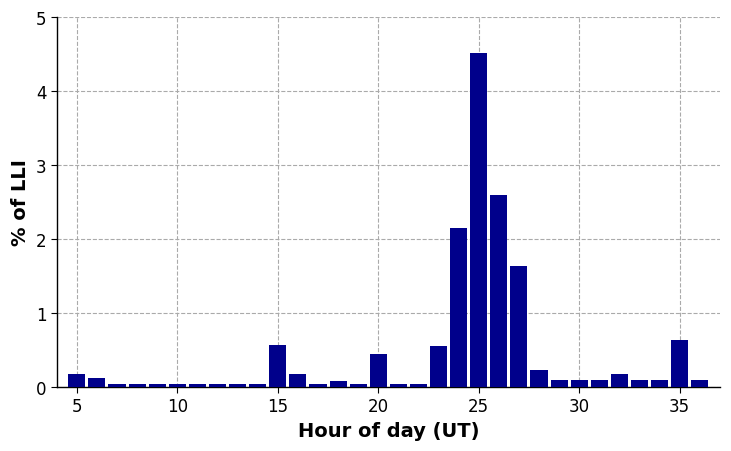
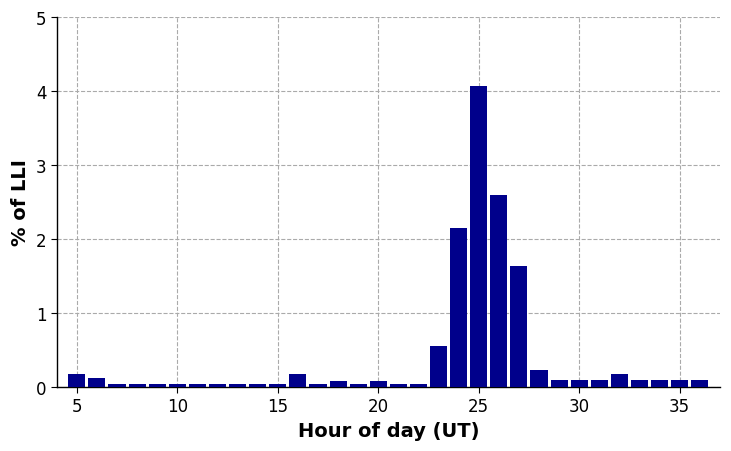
15: 0.56 -> 0.04
20: 0.44 -> 0.08
25: 4.52 -> 4.07
35: 0.64 -> 0.10
